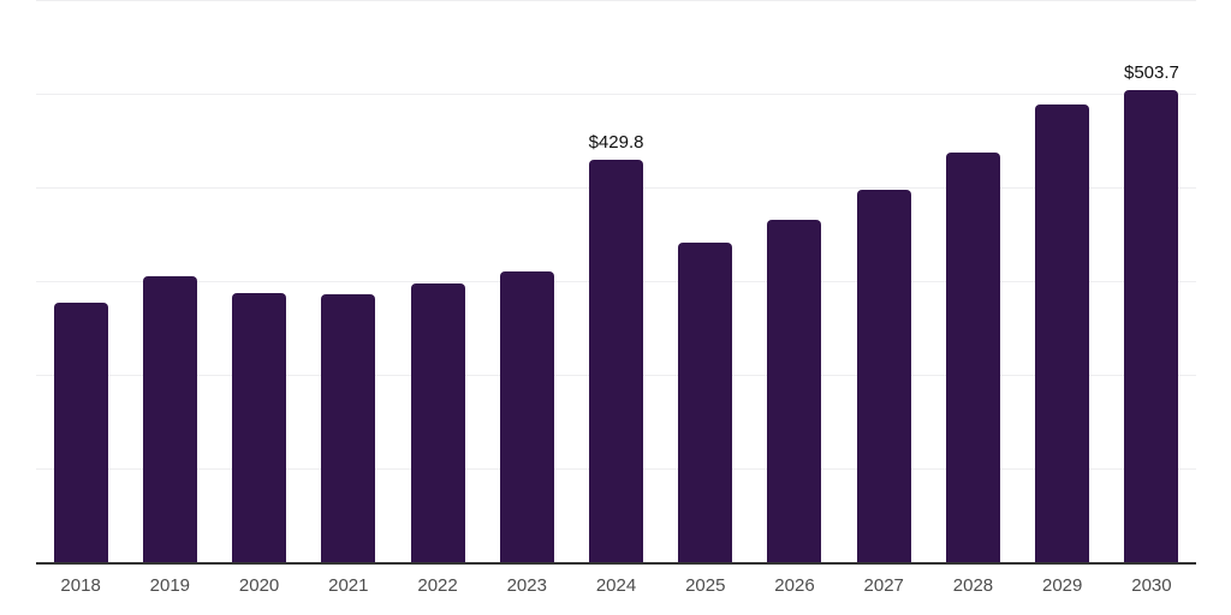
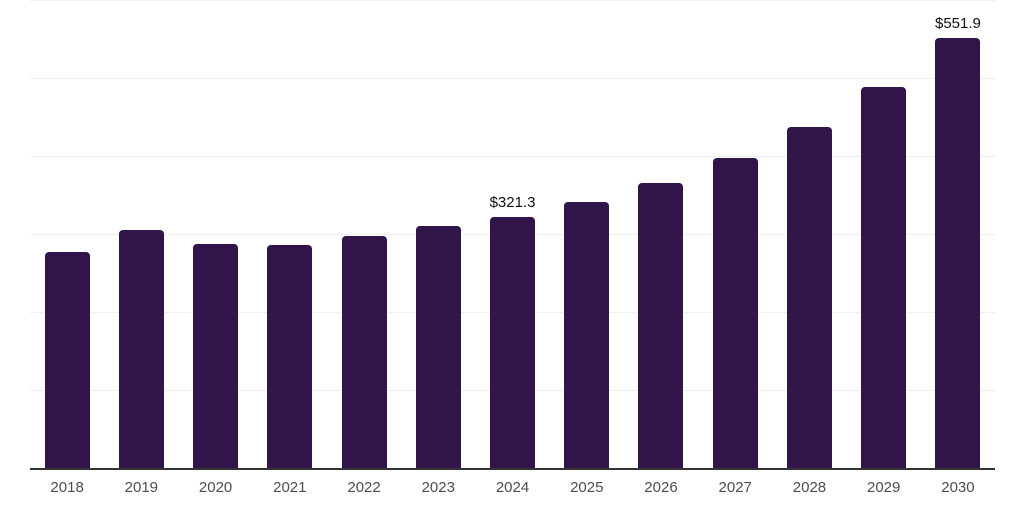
2024: $429.8 -> $321.3
2030: $503.7 -> $551.9
